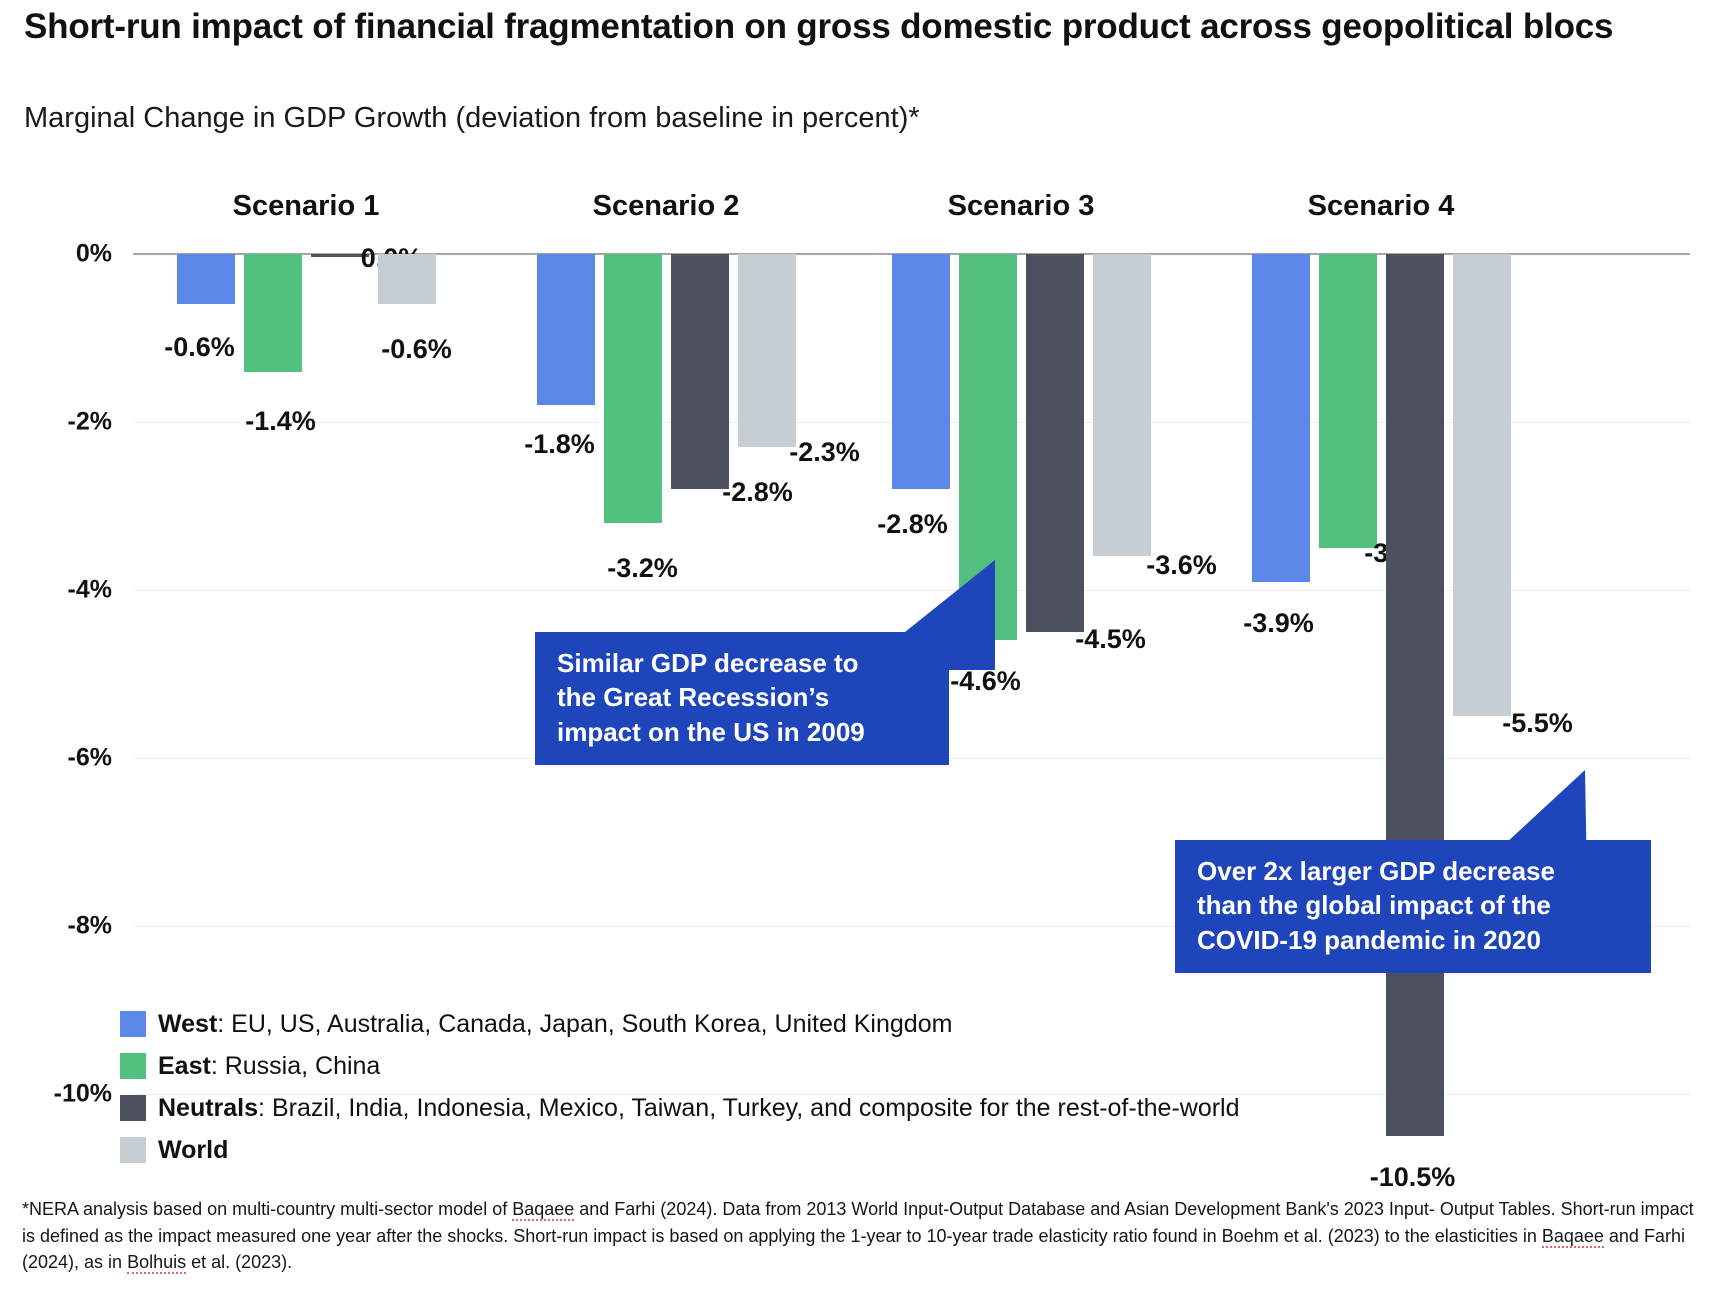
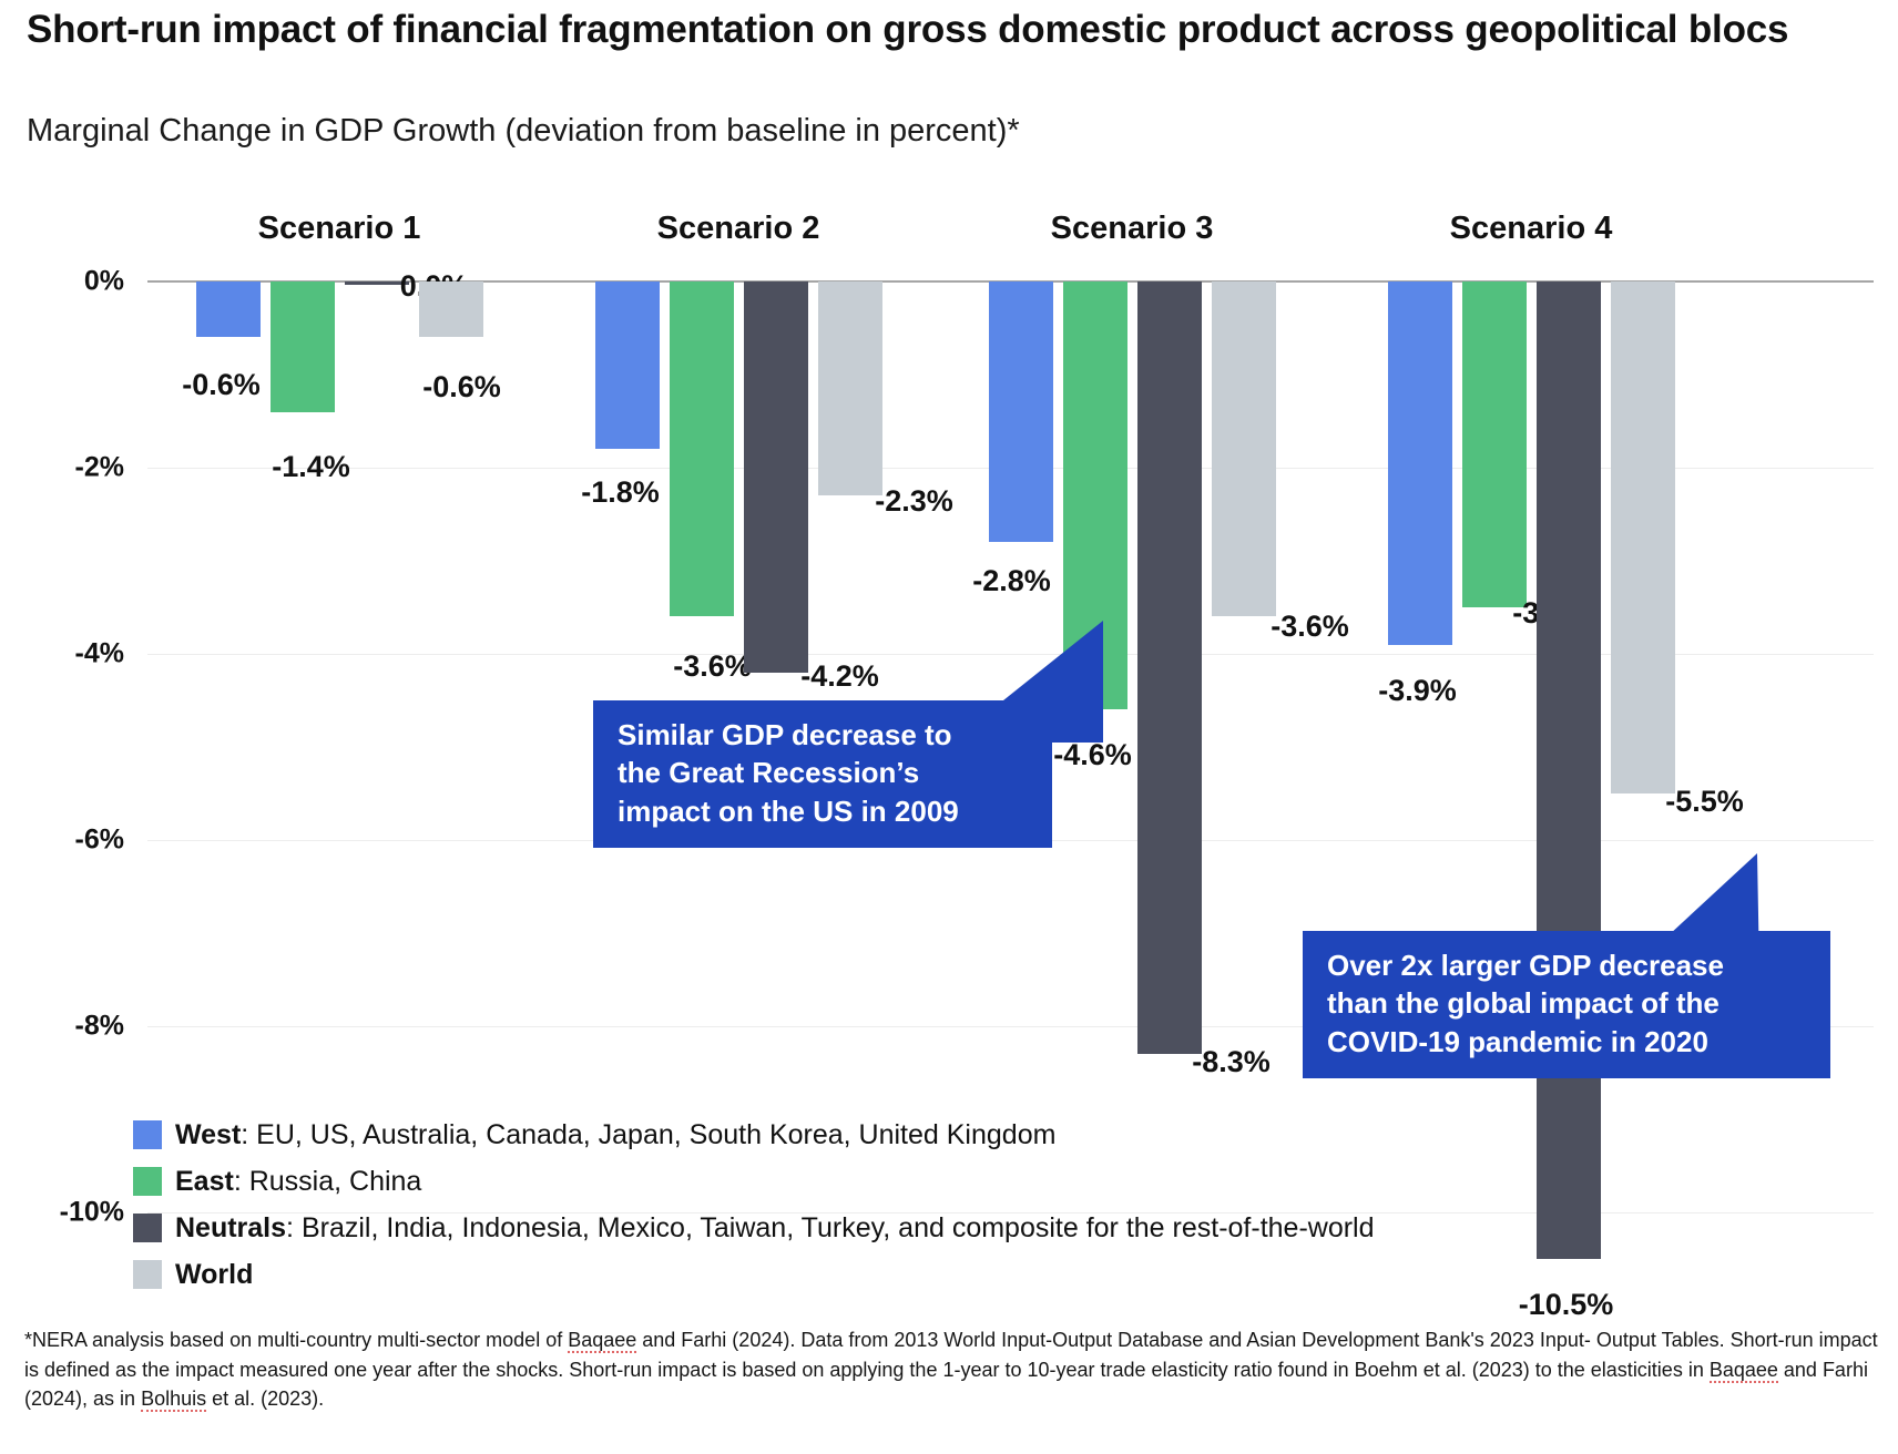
East/Scenario 2: -3.2% -> -3.6%
Neutrals/Scenario 2: -2.8% -> -4.2%
Neutrals/Scenario 3: -4.5% -> -8.3%
